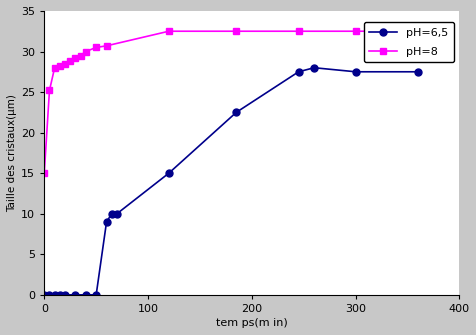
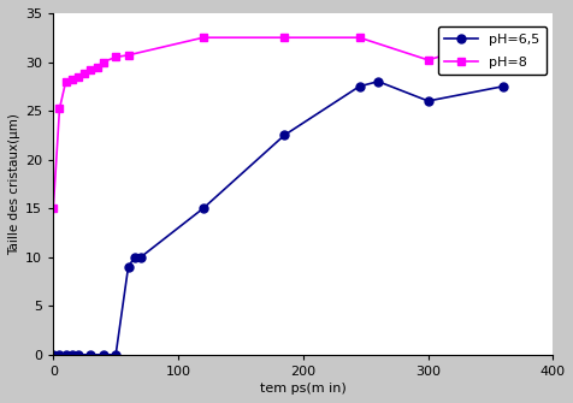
pH=6,5/300: 27.5 -> 26.0
pH=8/300: 32.5 -> 30.2
